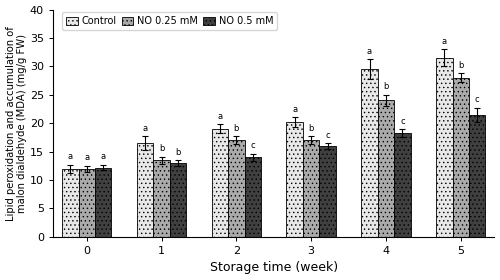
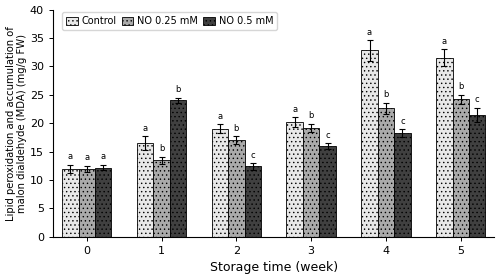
NO 0.5 mM/1: 13.0 -> 24.0
NO 0.5 mM/2: 14.0 -> 12.4
NO 0.25 mM/3: 17.0 -> 19.2
Control/4: 29.5 -> 32.8
NO 0.25 mM/4: 24.0 -> 22.6
NO 0.25 mM/5: 28.0 -> 24.2
